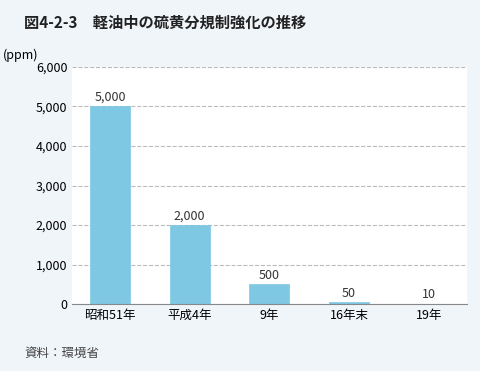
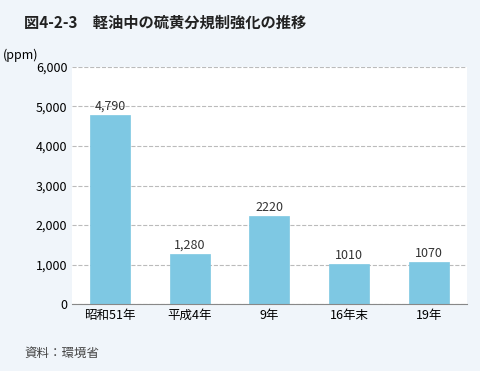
昭和51年: 5,000 -> 4,790
平成4年: 2,000 -> 1,280
9年: 500 -> 2220
16年末: 50 -> 1010
19年: 10 -> 1070
